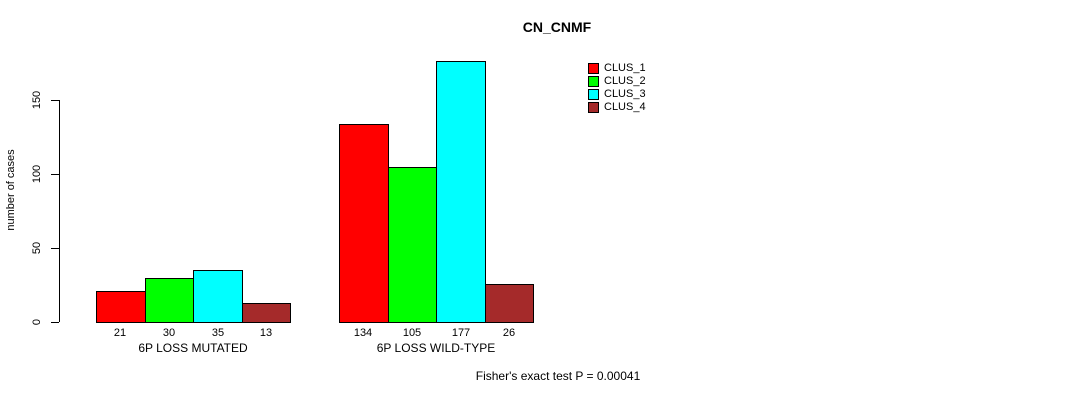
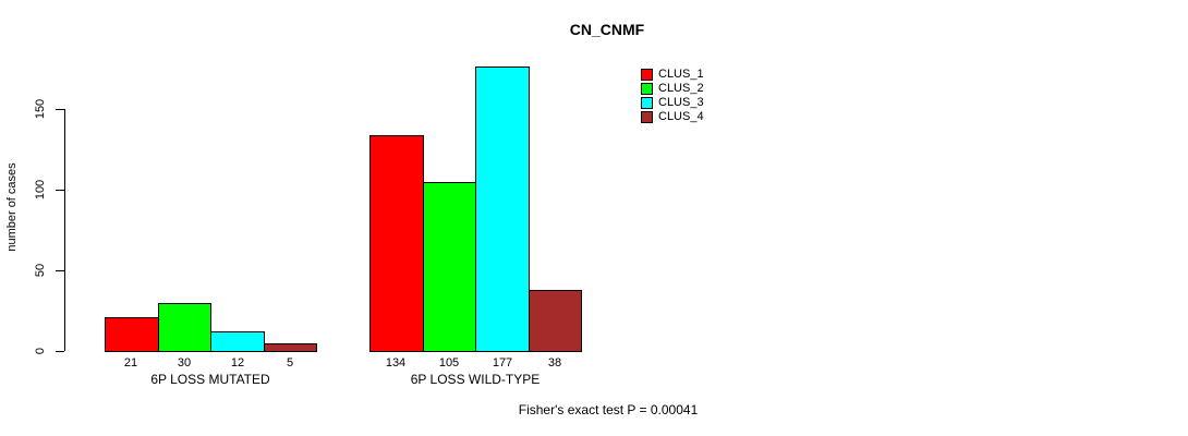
CLUS_3/6P LOSS MUTATED: 35 -> 12
CLUS_4/6P LOSS MUTATED: 13 -> 5
CLUS_4/6P LOSS WILD-TYPE: 26 -> 38
